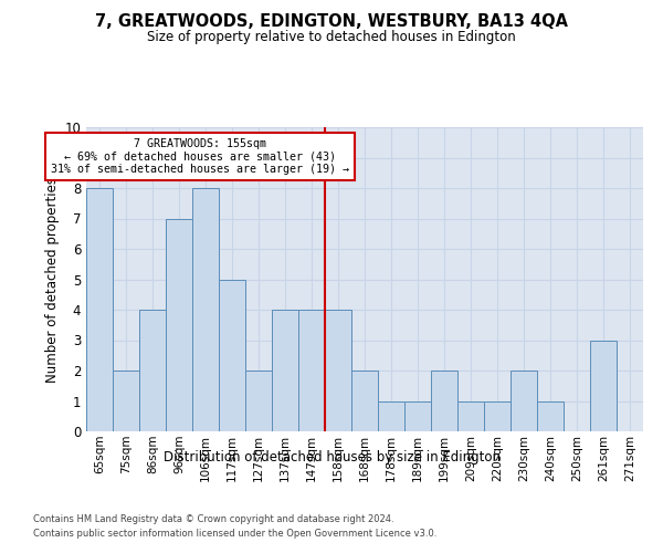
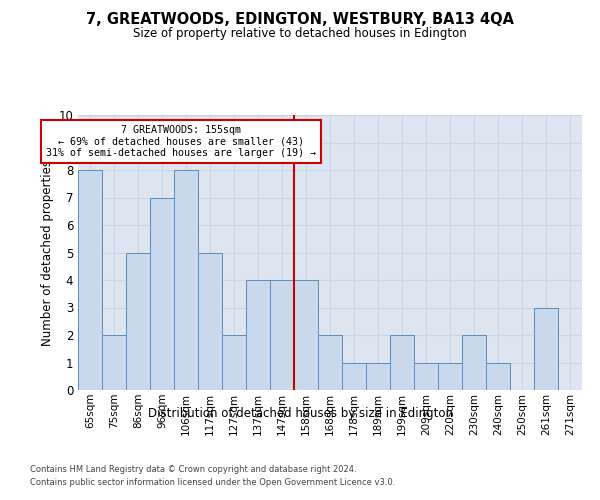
86sqm: 4 -> 5
